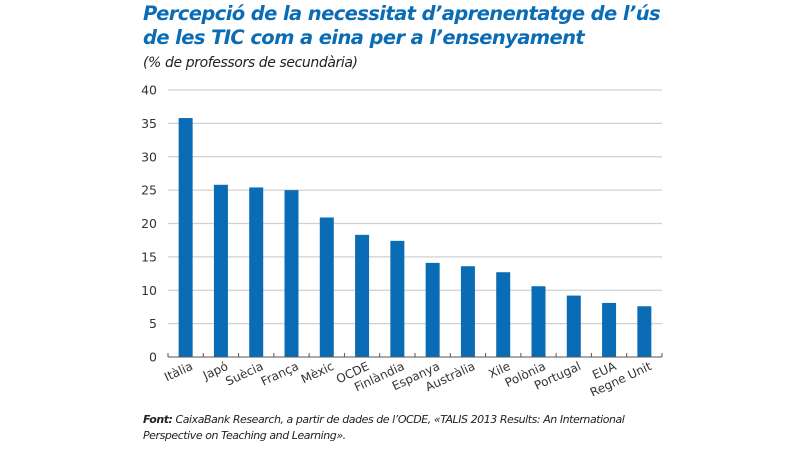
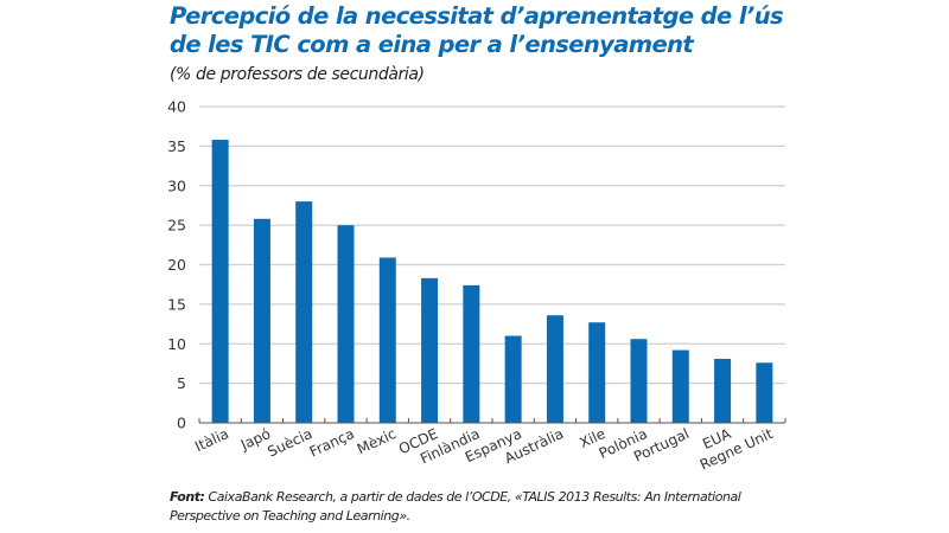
Suècia: 25 -> 28
Espanya: 14 -> 11
